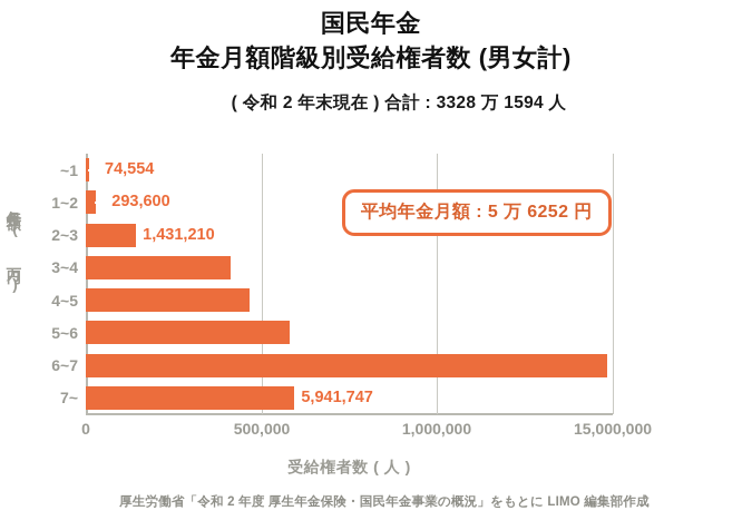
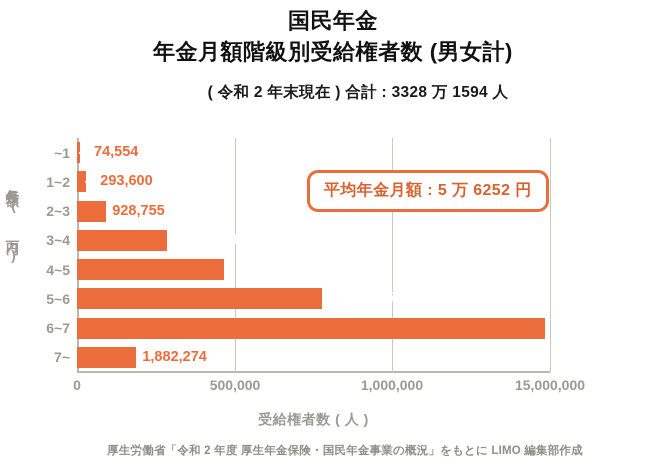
2~3: 1,431,210 -> 928,755
3~4: 4,118,508 -> 2,842,021
5~6: 5,791,276 -> 7,760,979
7~: 5,941,747 -> 1,882,274
